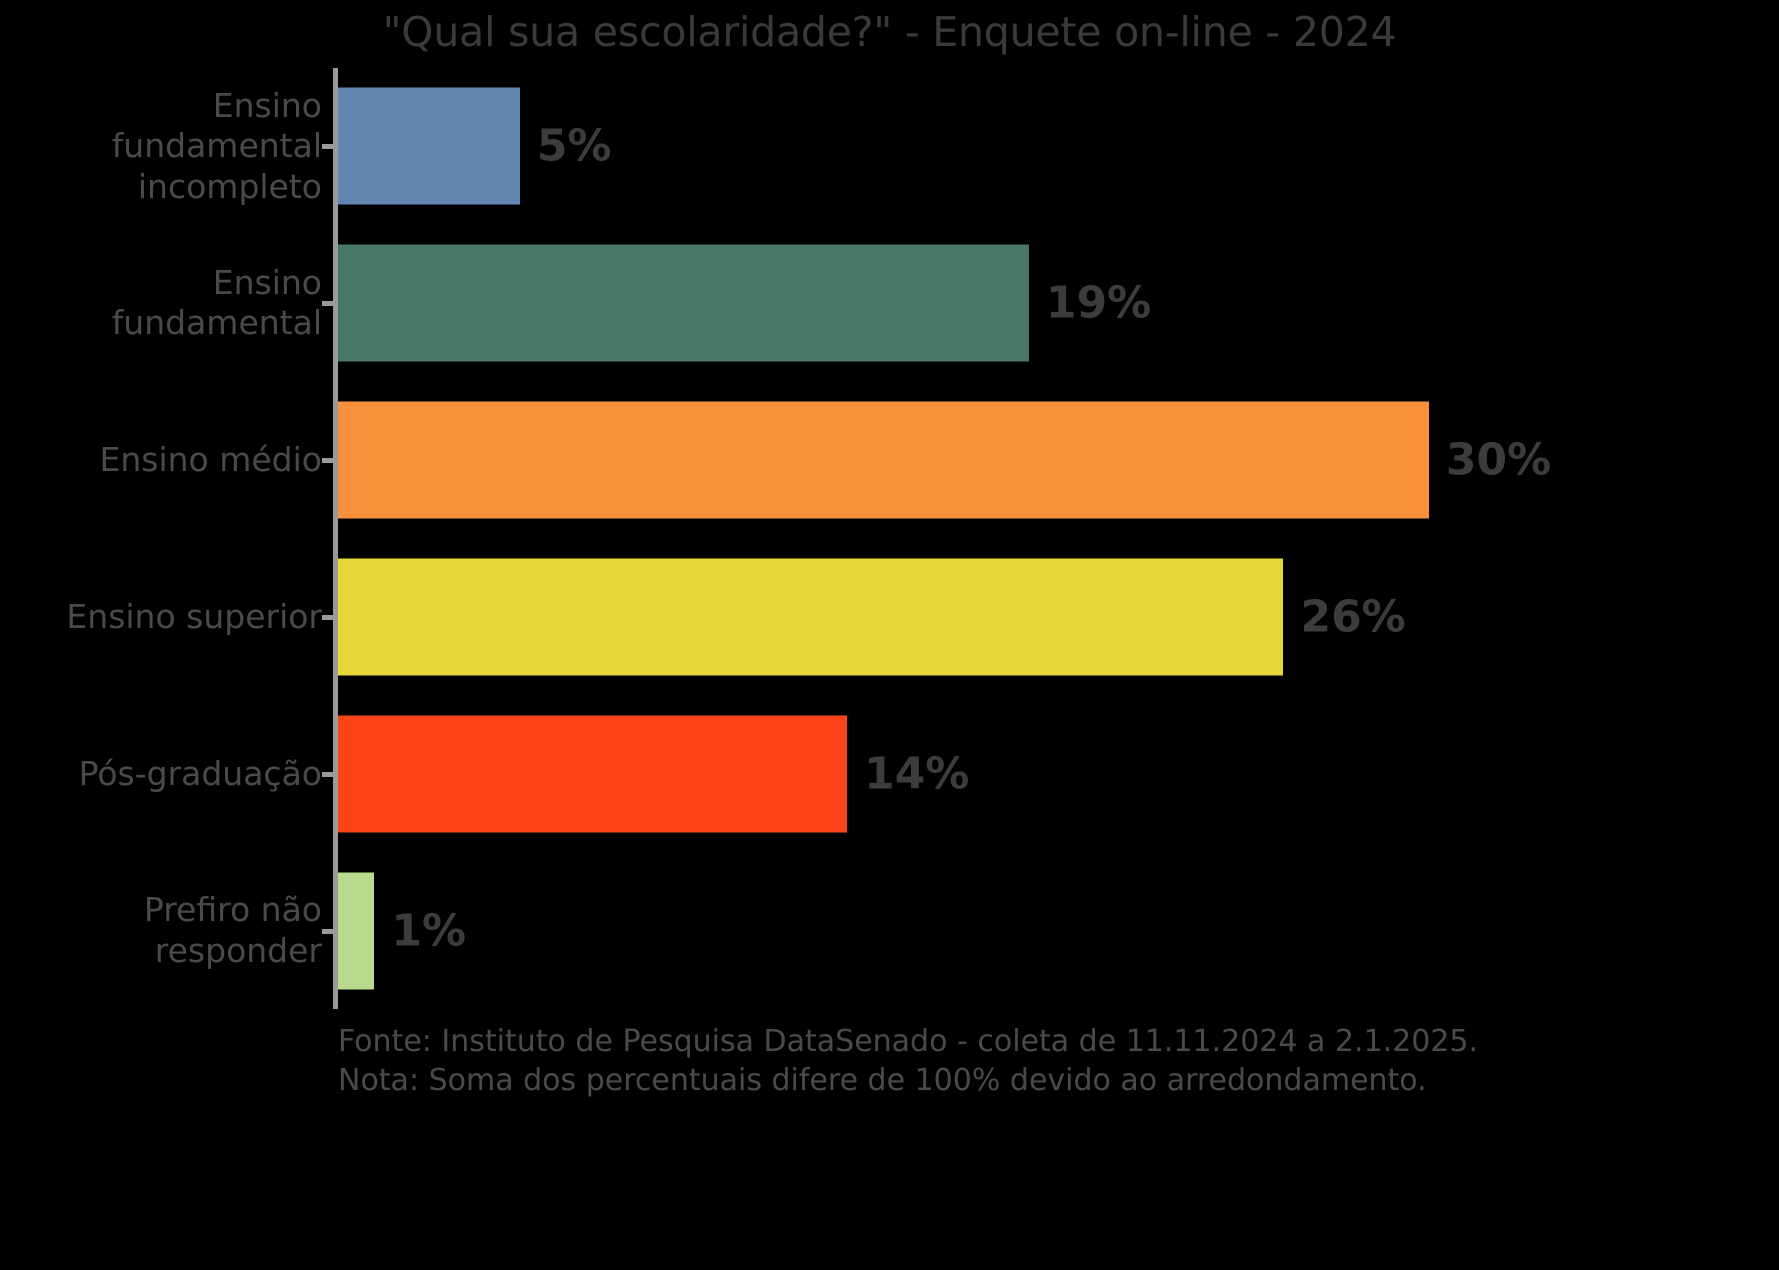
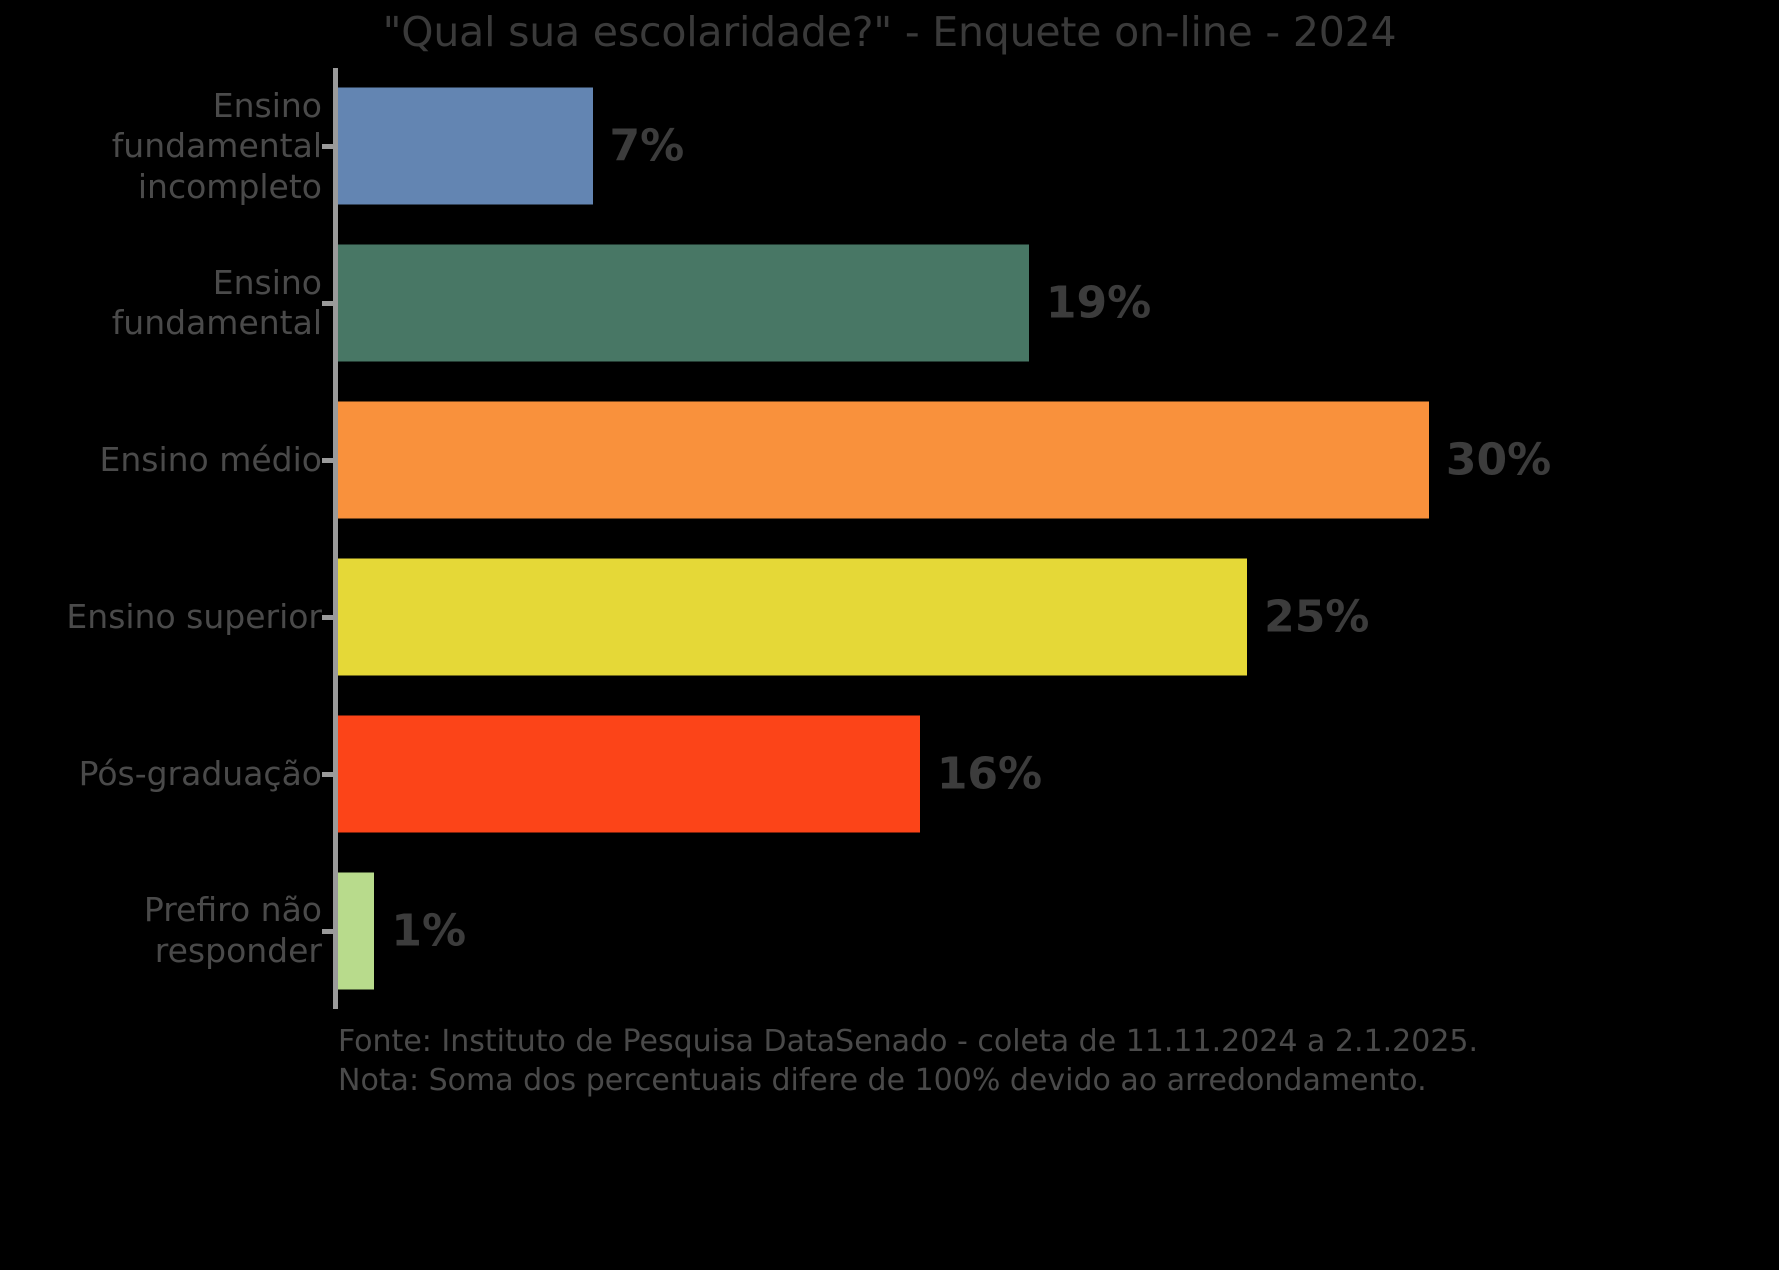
Ensino fundamental incompleto: 5% -> 7%
Ensino superior: 26% -> 25%
Pós-graduação: 14% -> 16%
